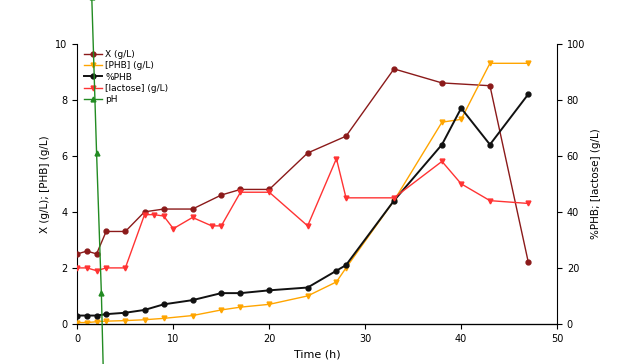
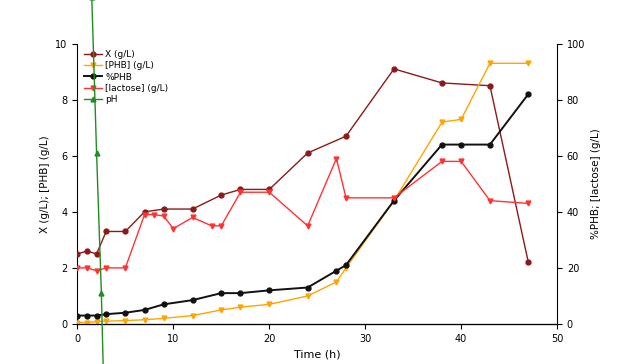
%PHB/40: 77.0 -> 64.0
[lactose] (g/L)/40: 50.0 -> 58.0
